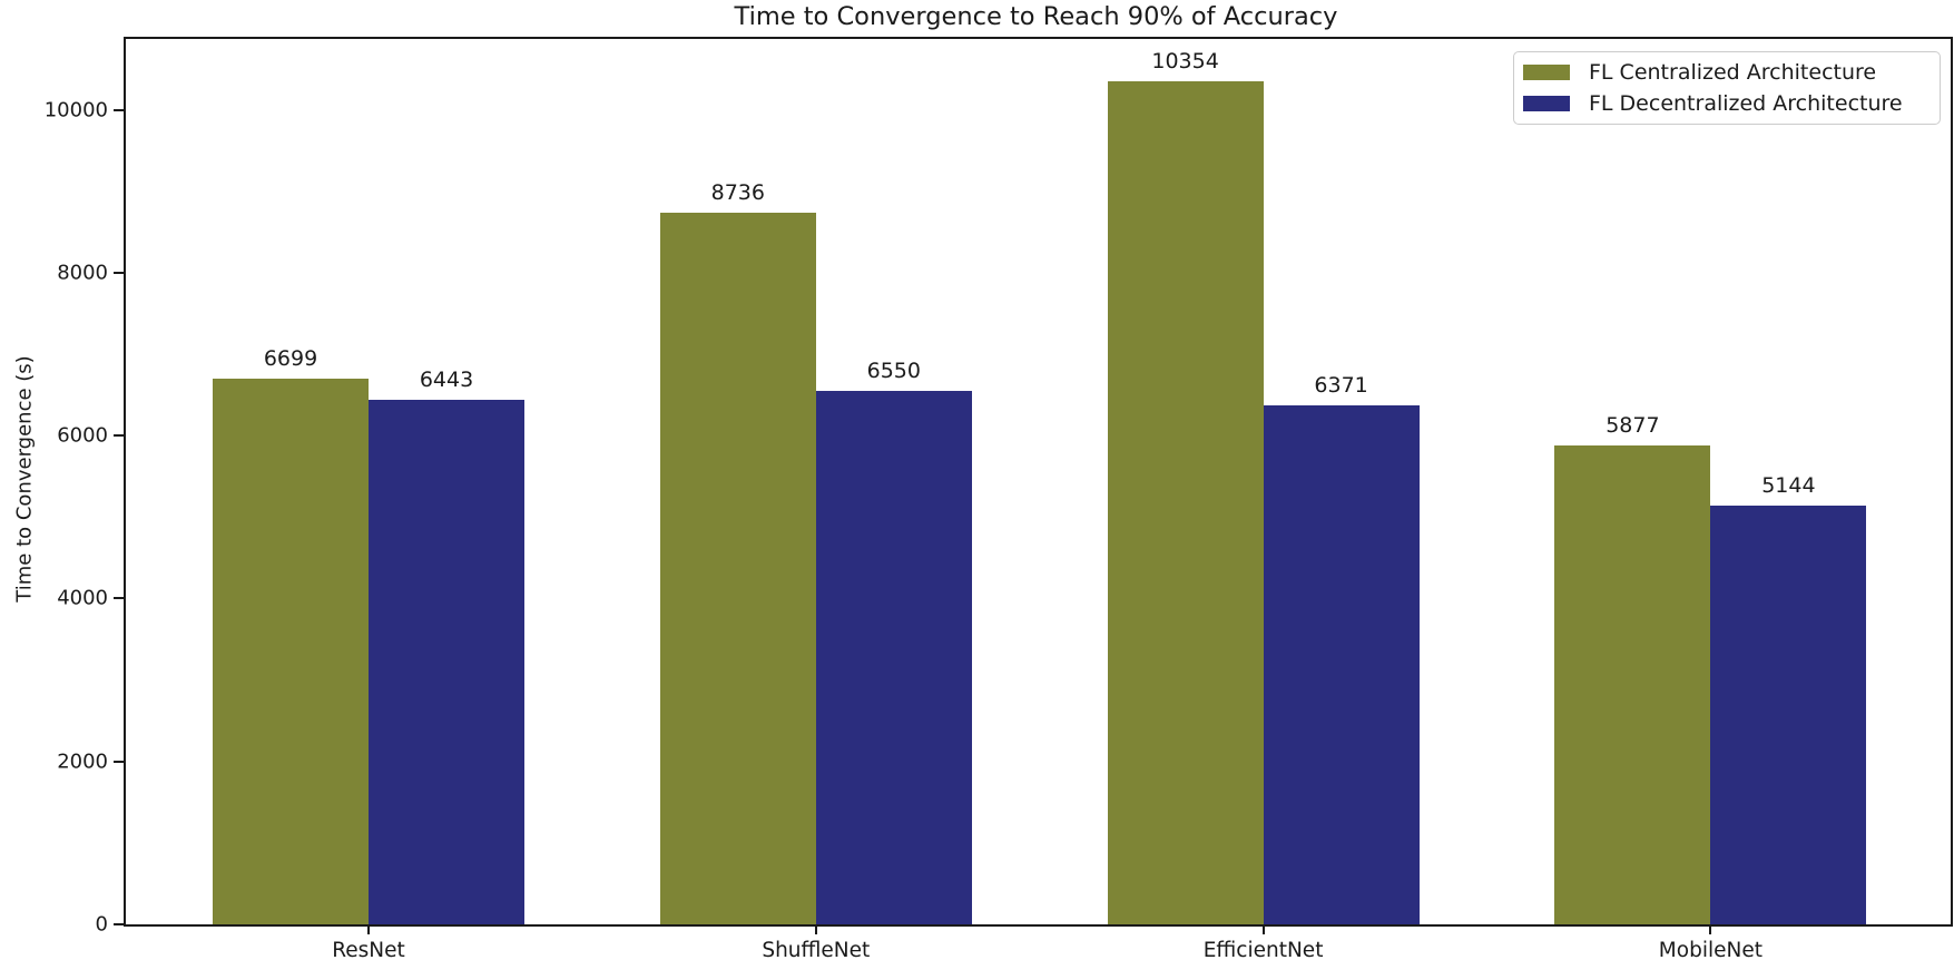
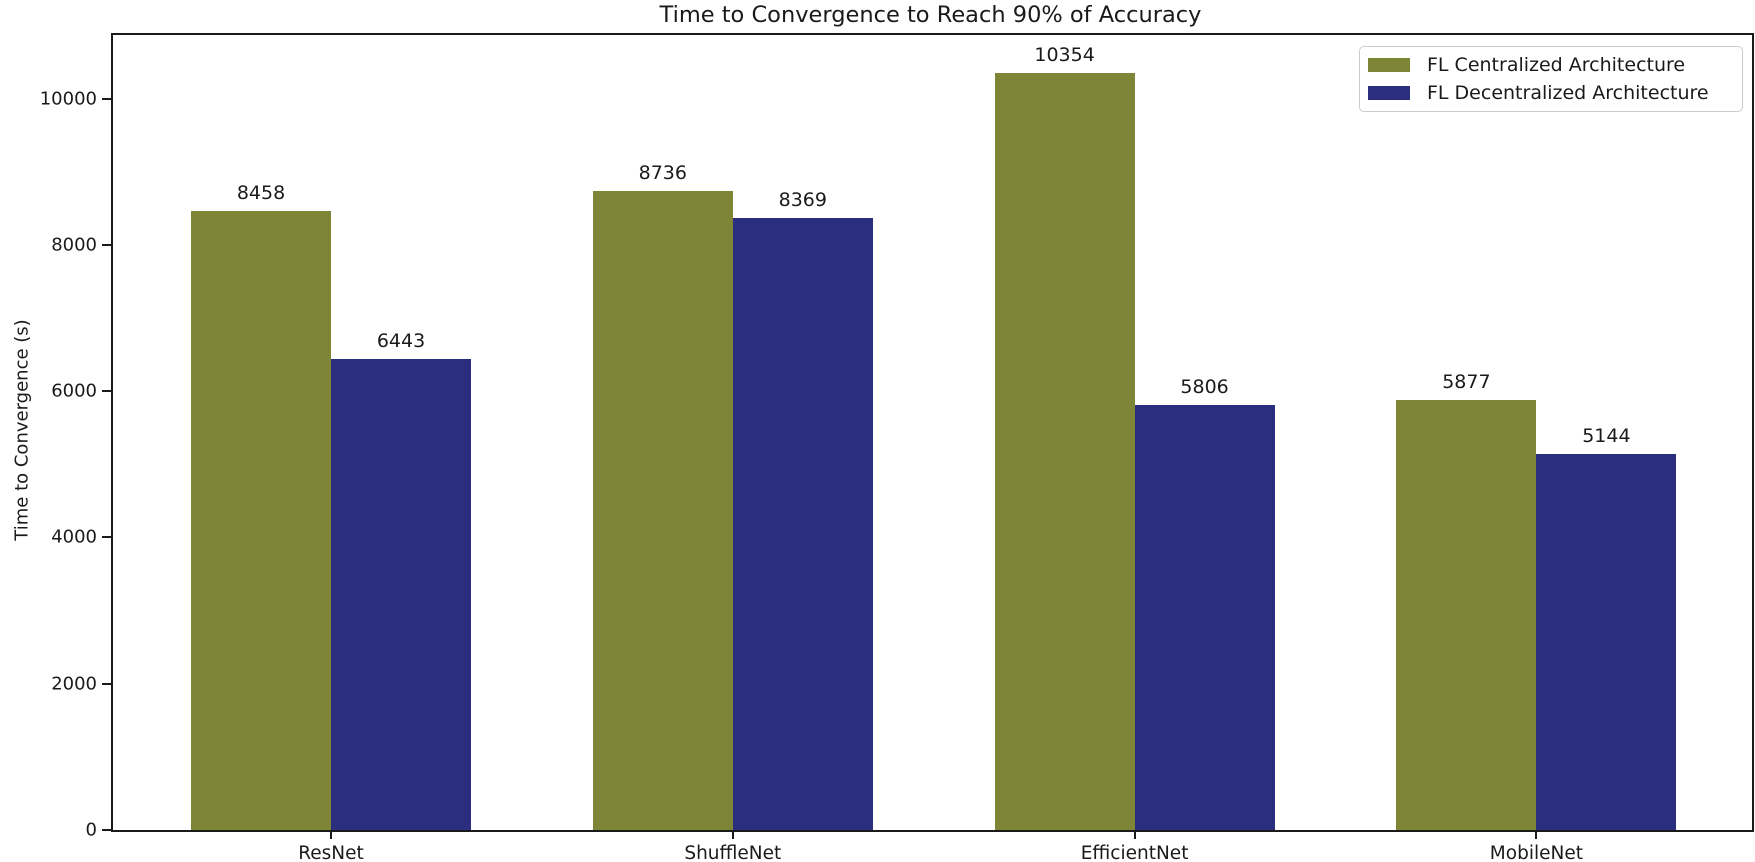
FL Centralized Architecture/ResNet: 6699 -> 8458
FL Decentralized Architecture/ShuffleNet: 6550 -> 8369
FL Decentralized Architecture/EfficientNet: 6371 -> 5806
